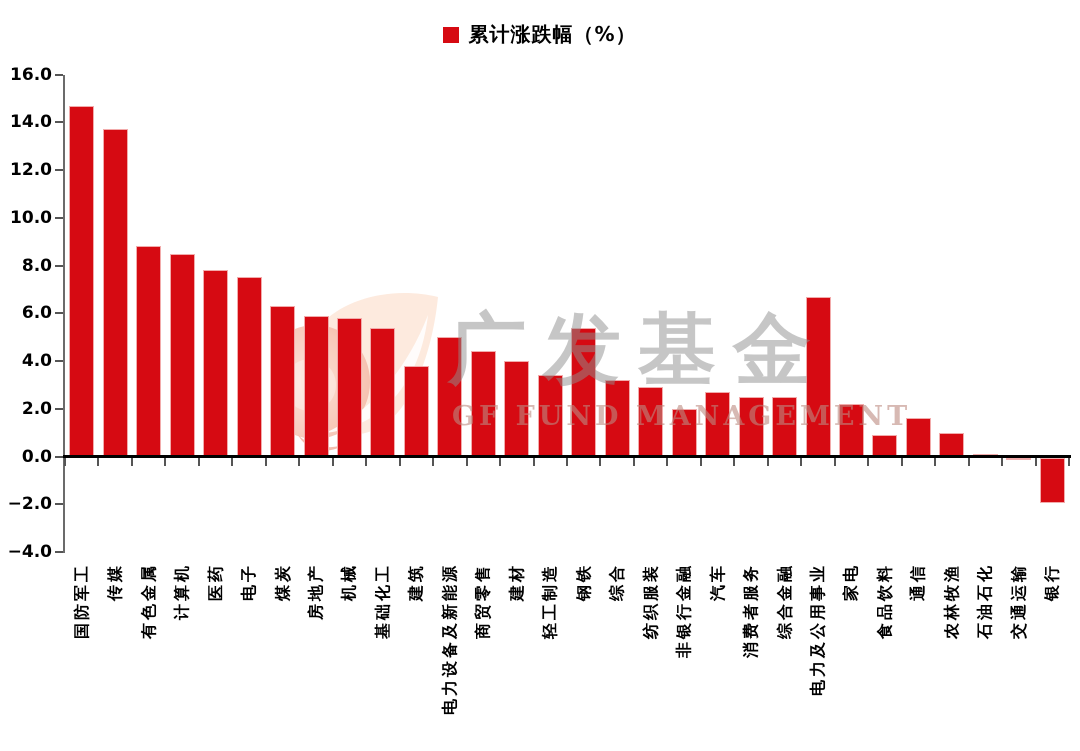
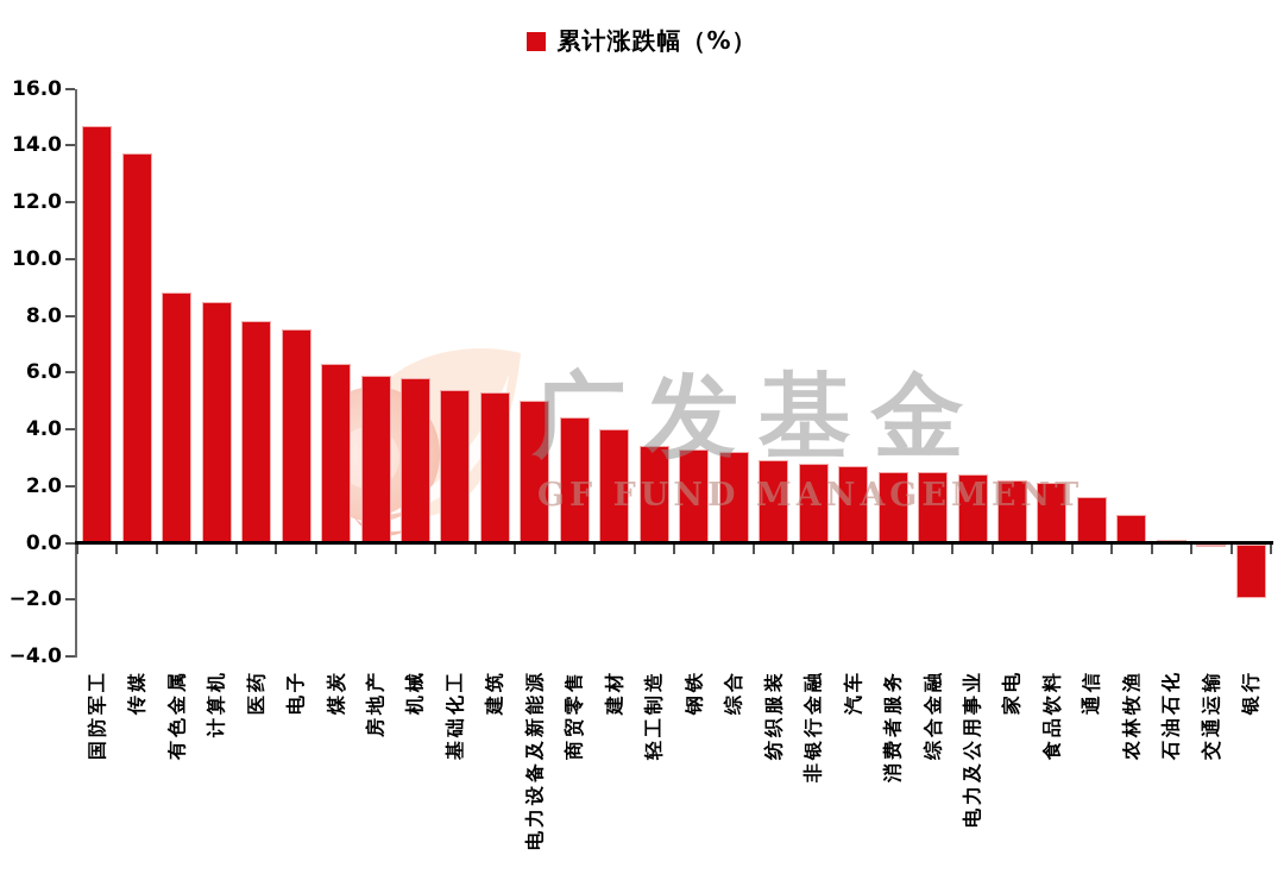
建筑: 3.8 -> 5.3
钢铁: 5.4 -> 3.3
非银行金融: 2.0 -> 2.8
电力及公用事业: 6.7 -> 2.4
食品饮料: 0.9 -> 2.1
